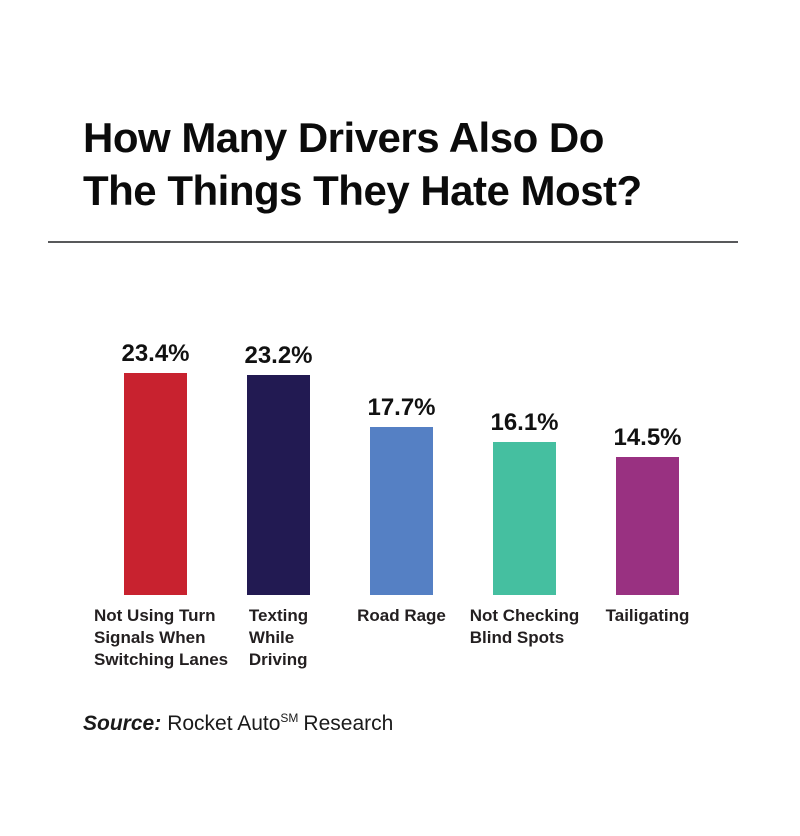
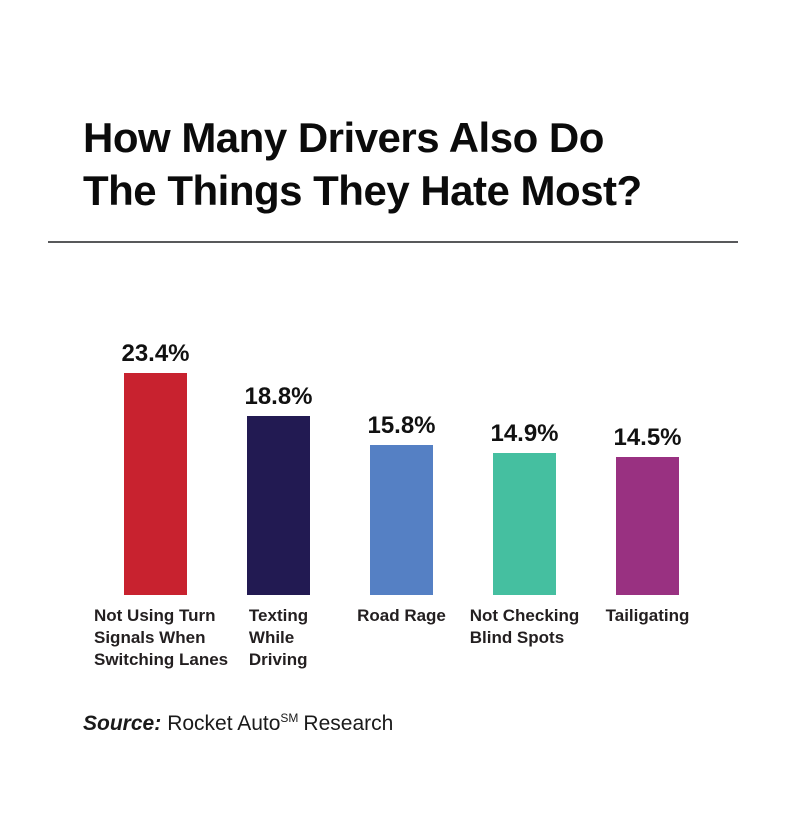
Texting While Driving: 23.2% -> 18.8%
Road Rage: 17.7% -> 15.8%
Not Checking Blind Spots: 16.1% -> 14.9%
